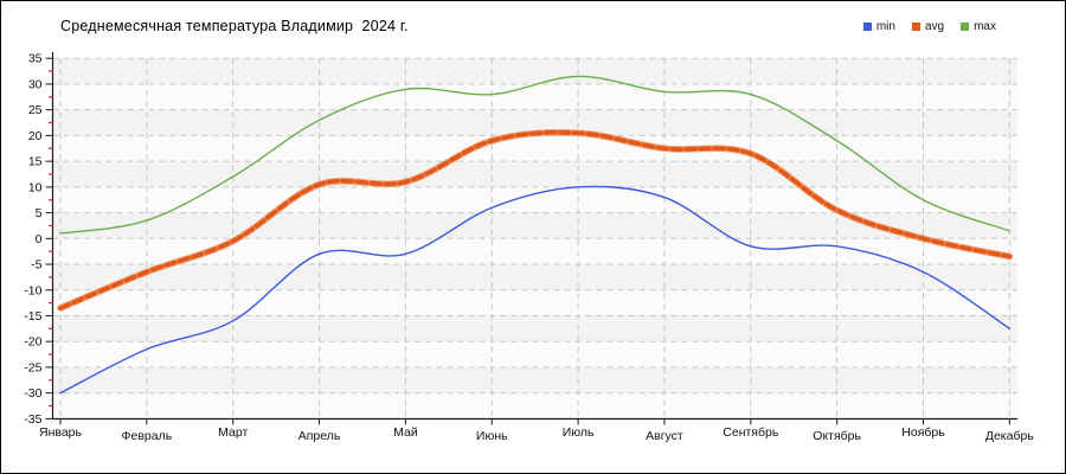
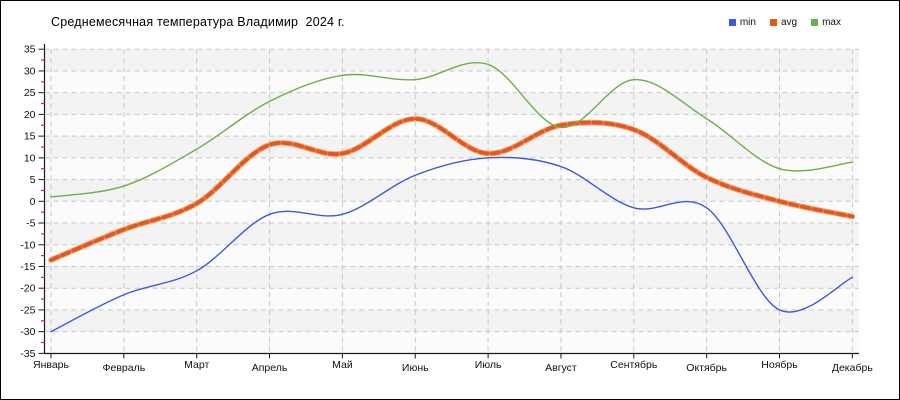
avg/Апрель: 10 -> 13
avg/Июль: 20 -> 11
max/Август: 28 -> 17
min/Ноябрь: -6 -> -25
max/Декабрь: 2 -> 9
